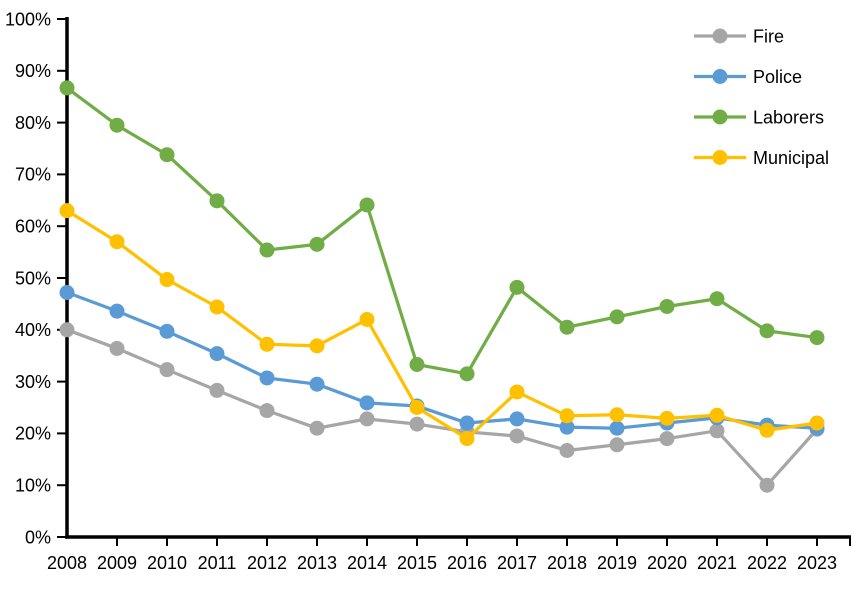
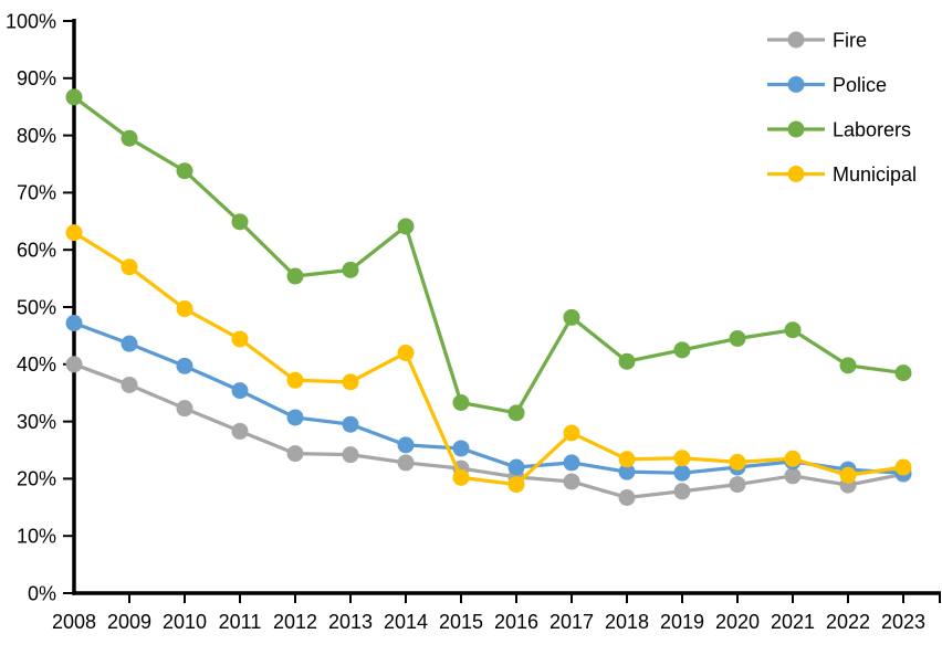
Fire/2013: 21% -> 24%
Municipal/2015: 25% -> 20%
Fire/2022: 10% -> 19%
